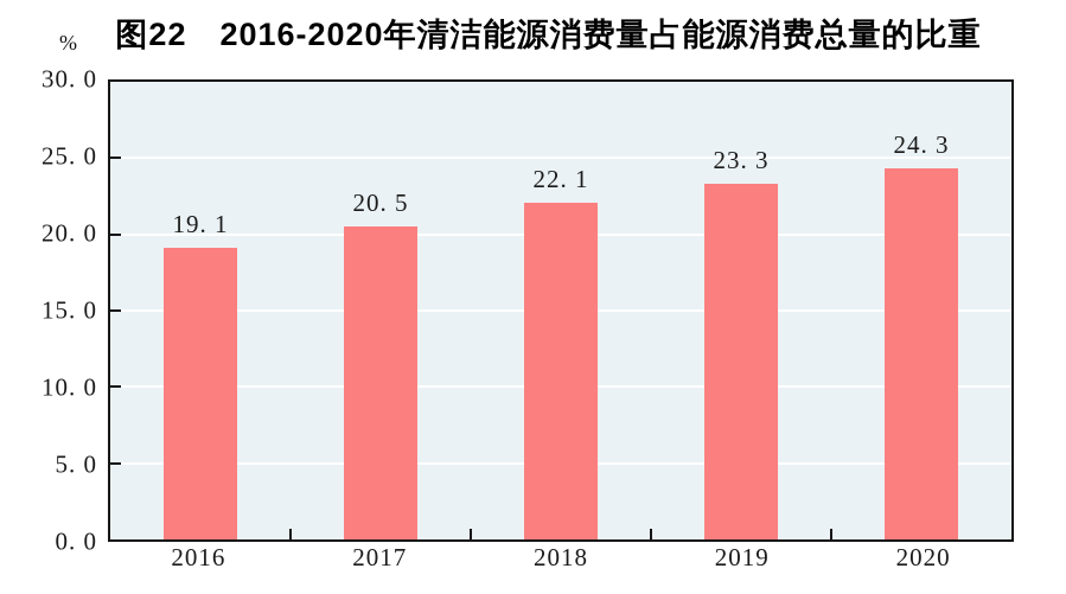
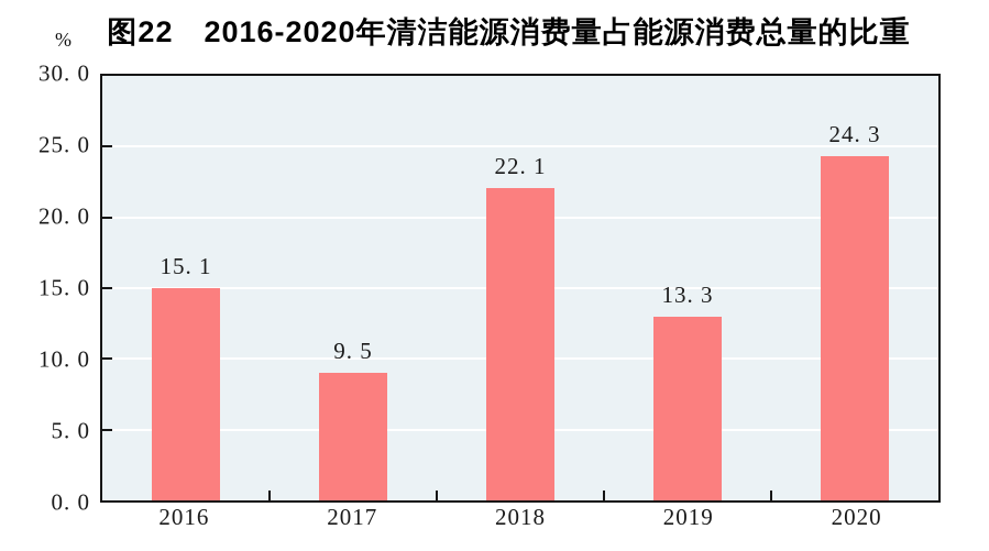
2016: 19 -> 15
2017: 20 -> 9
2019: 23 -> 13
